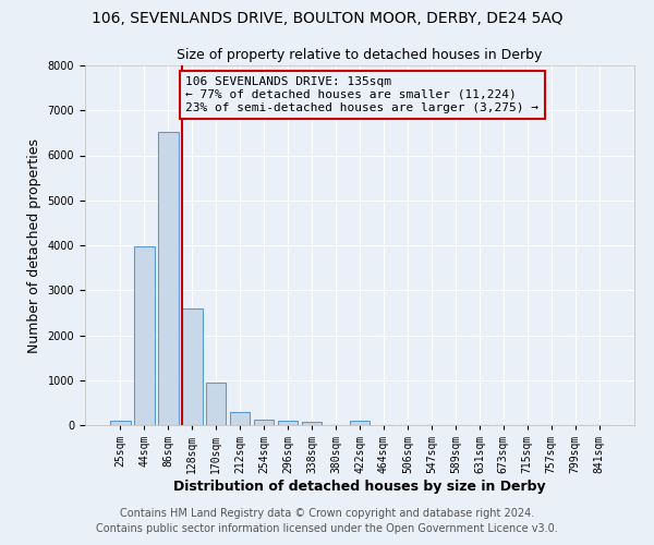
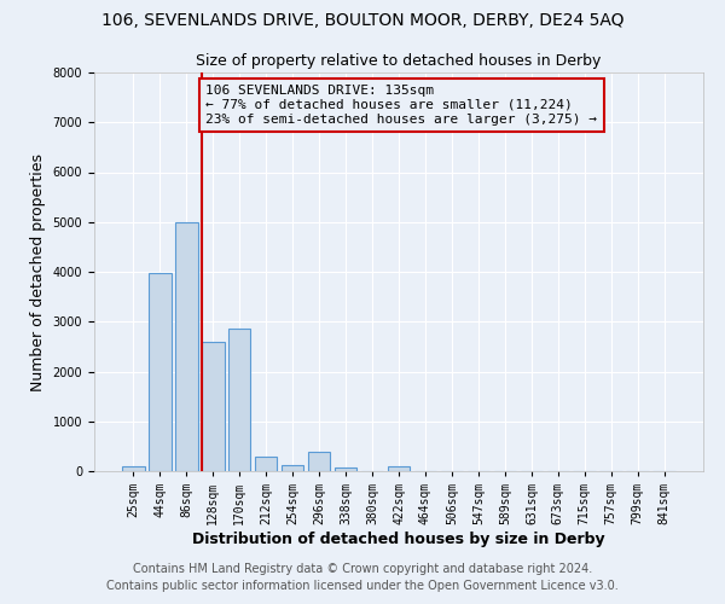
86sqm: 6520 -> 5000
170sqm: 950 -> 2850
296sqm: 100 -> 400
